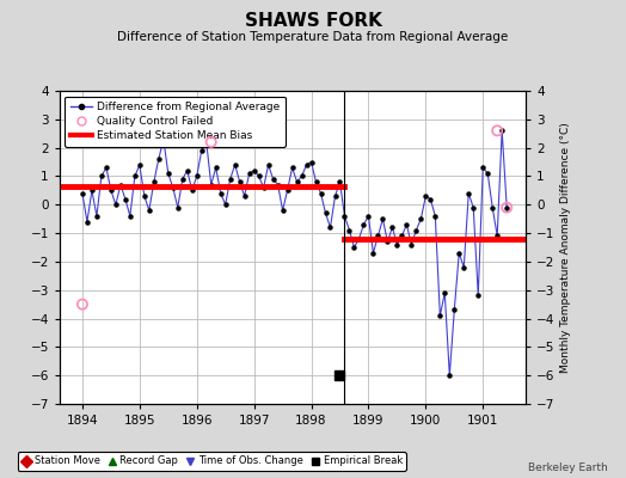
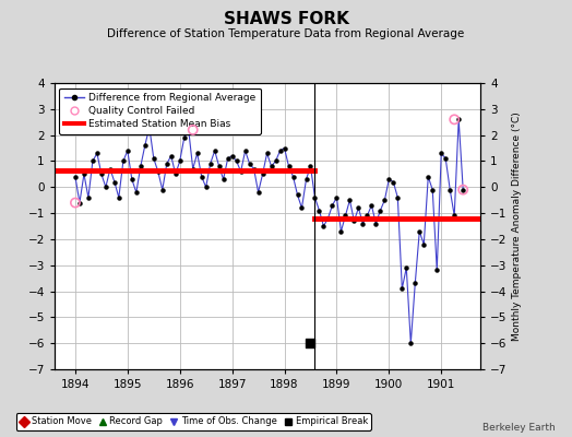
Quality Control Failed/1894: -3.5 -> -0.6
